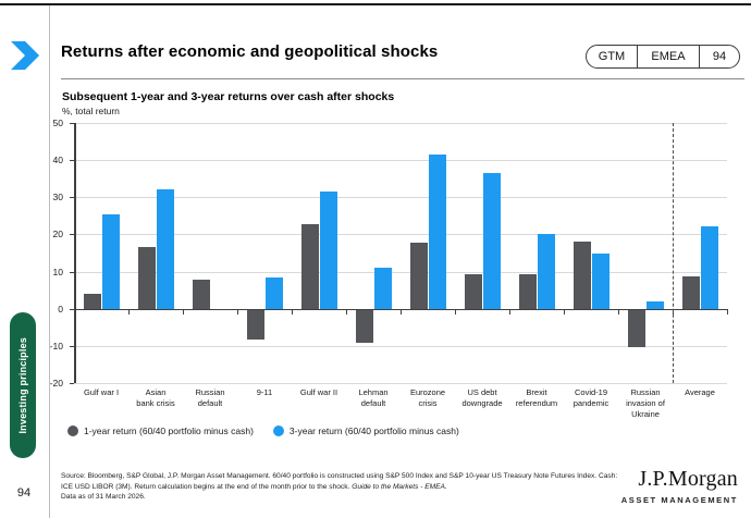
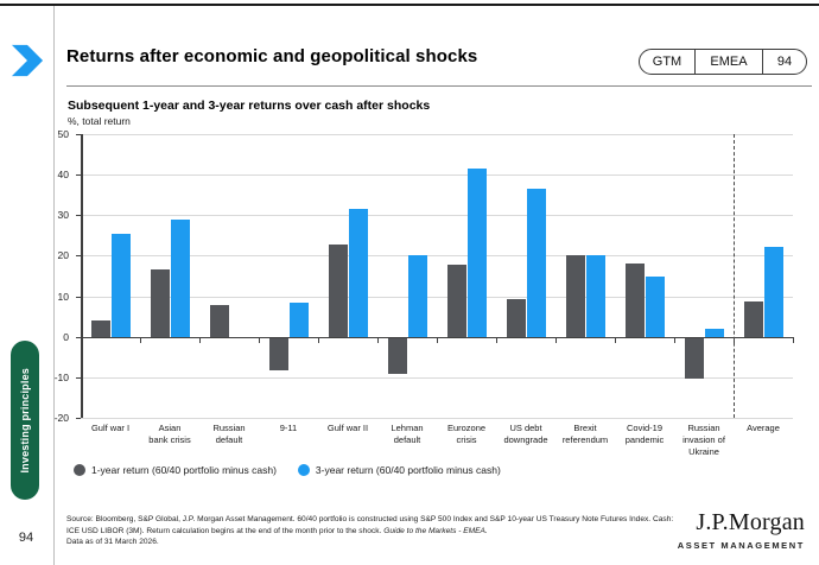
3-year return (60/40 portfolio minus cash)/Asian bank crisis: 32 -> 29
3-year return (60/40 portfolio minus cash)/Lehman default: 11 -> 20
1-year return (60/40 portfolio minus cash)/Brexit referendum: 9 -> 20
